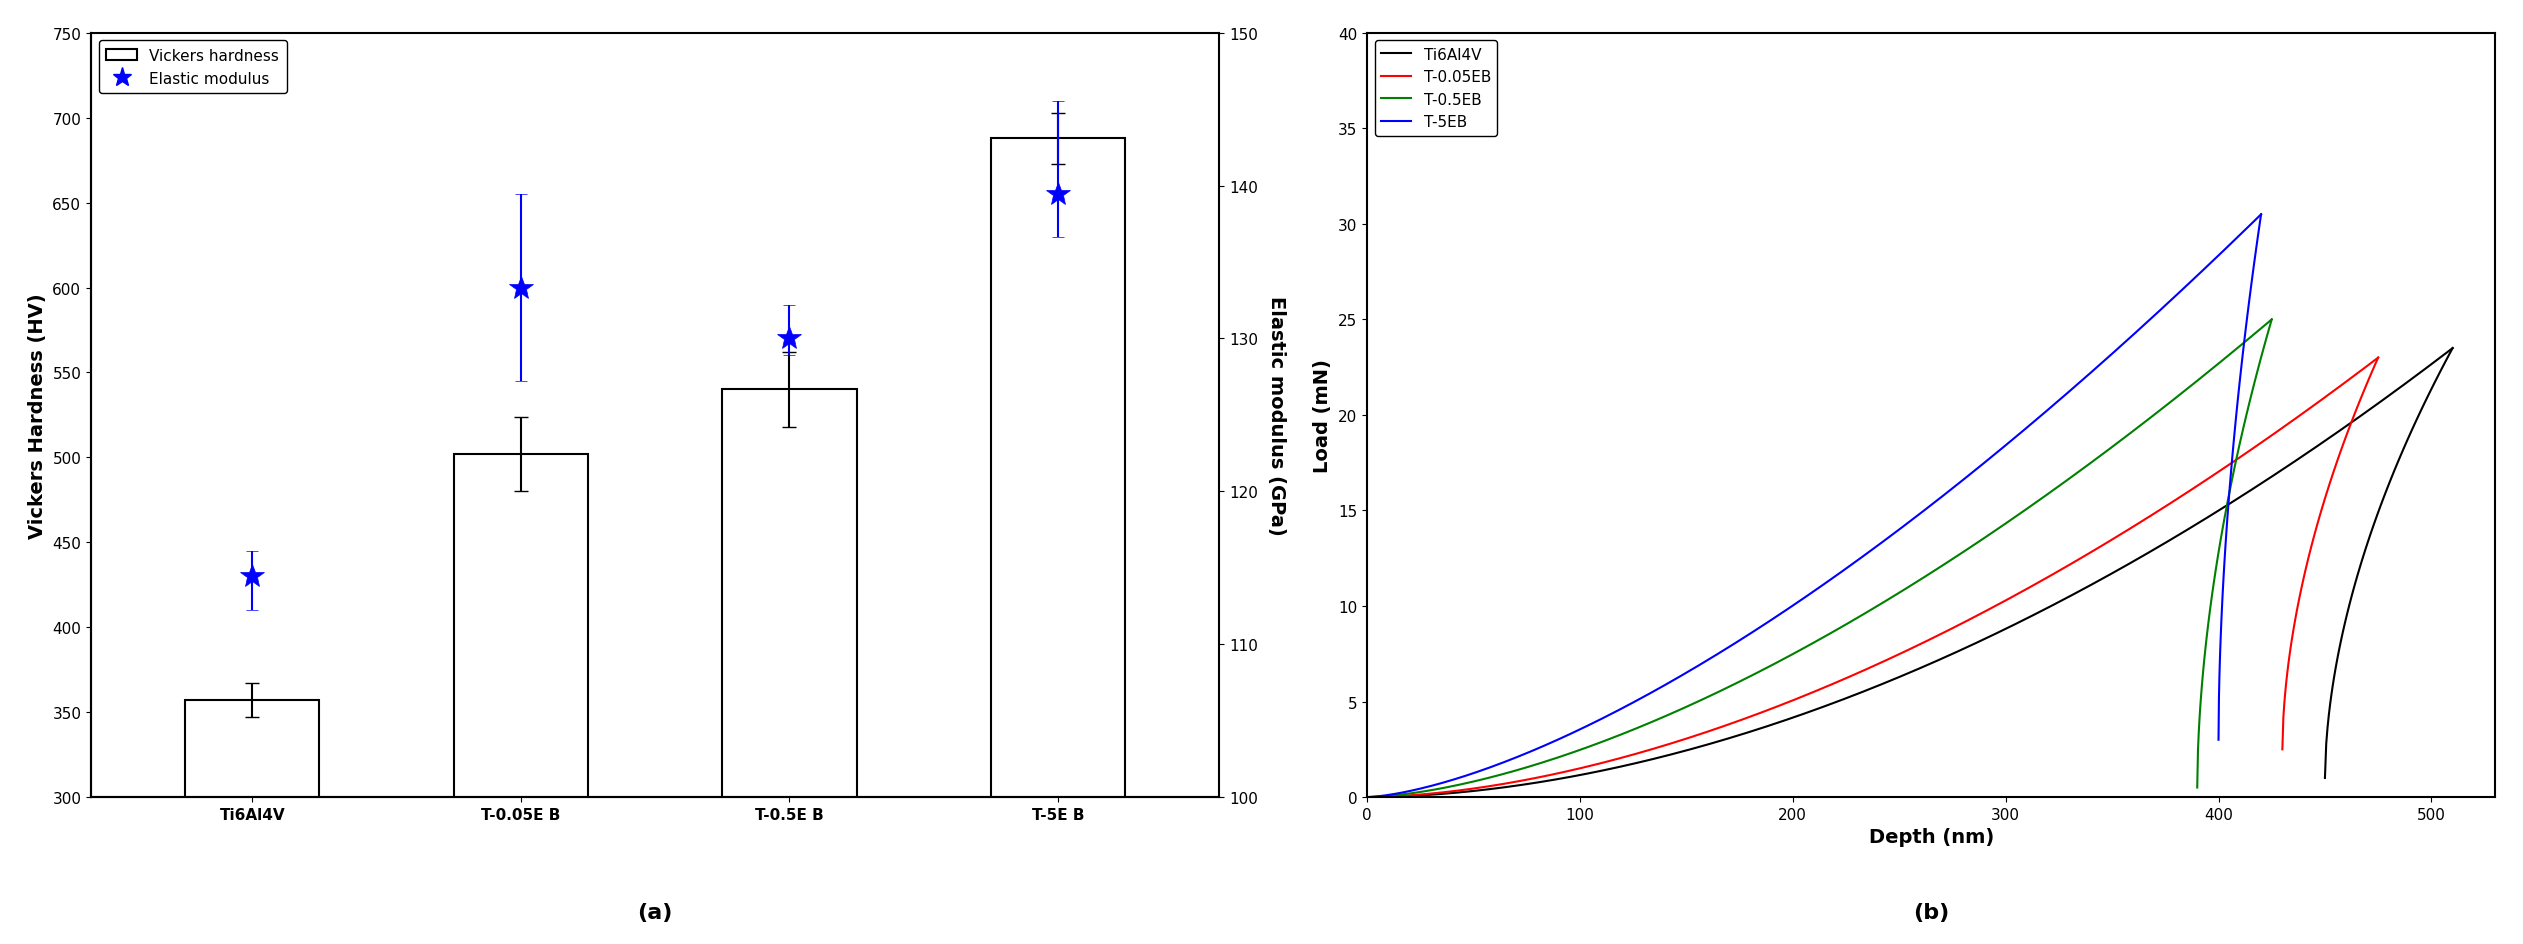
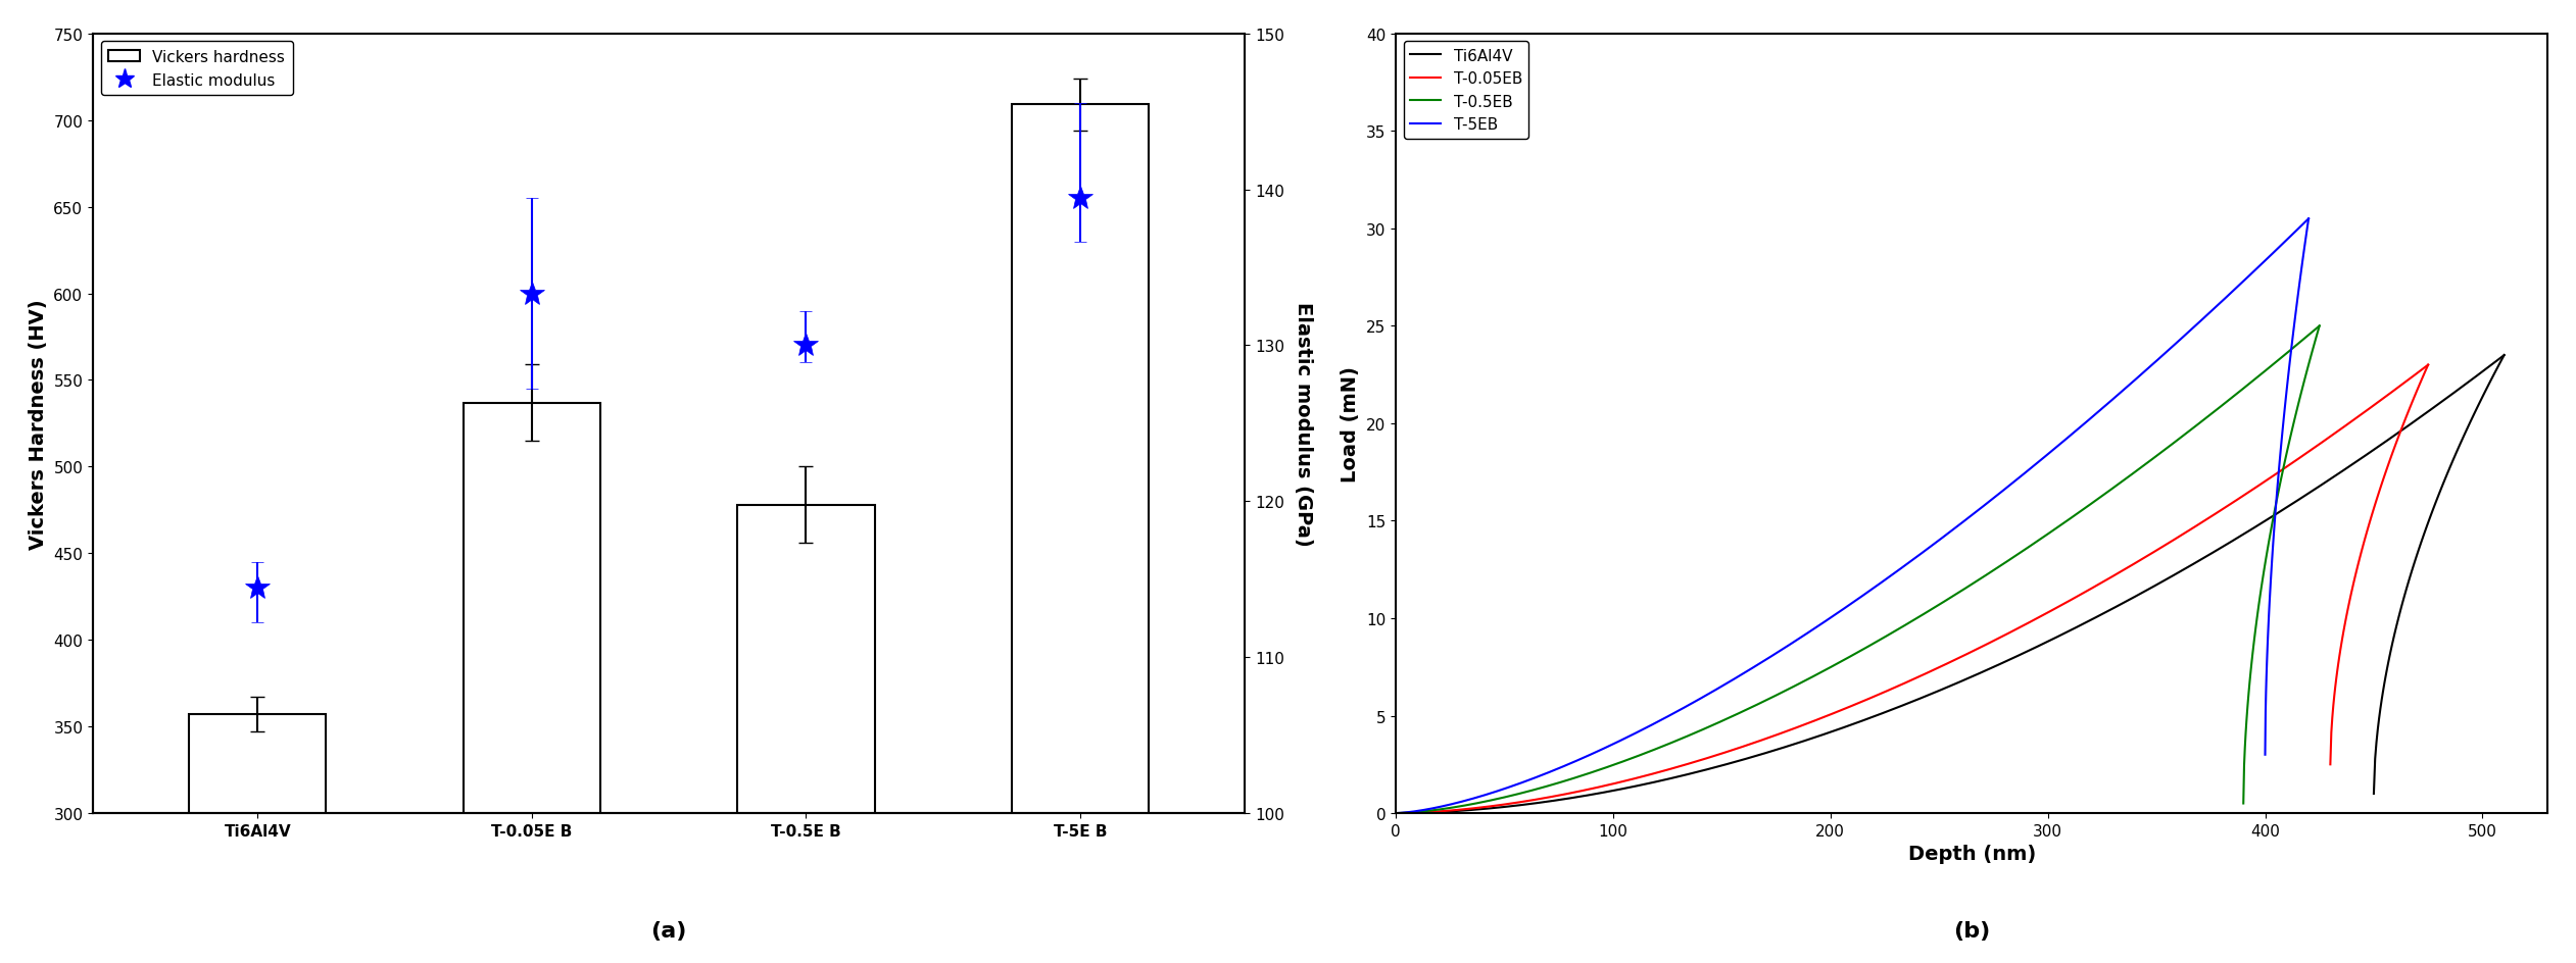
T-0.05E B: 502 -> 537
T-0.5E B: 540 -> 478
T-5E B: 688 -> 709
